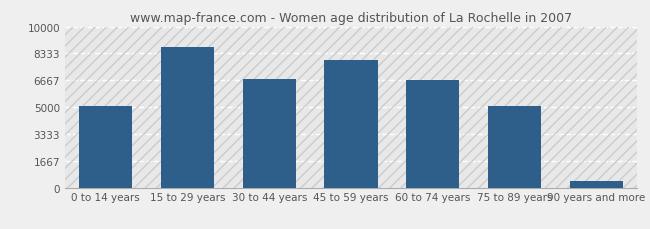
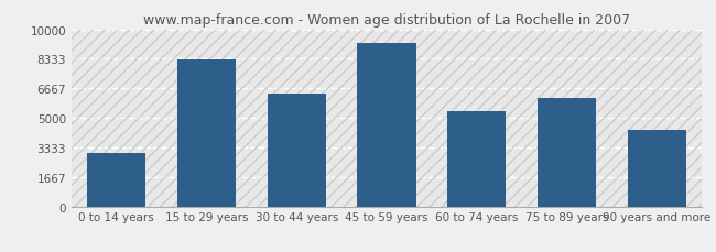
0 to 14 years: 5100 -> 3000
15 to 29 years: 8700 -> 8300
30 to 44 years: 6700 -> 6400
45 to 59 years: 7900 -> 9200
60 to 74 years: 6700 -> 5400
75 to 89 years: 5100 -> 6100
90 years and more: 400 -> 4300
